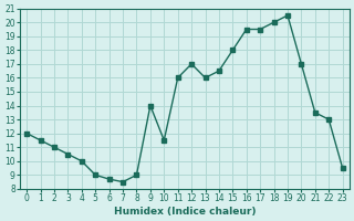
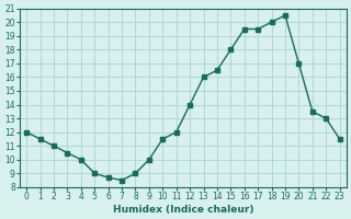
9: 14.0 -> 10.0
11: 16.0 -> 12.0
12: 17.0 -> 14.0
23: 9.5 -> 11.5
